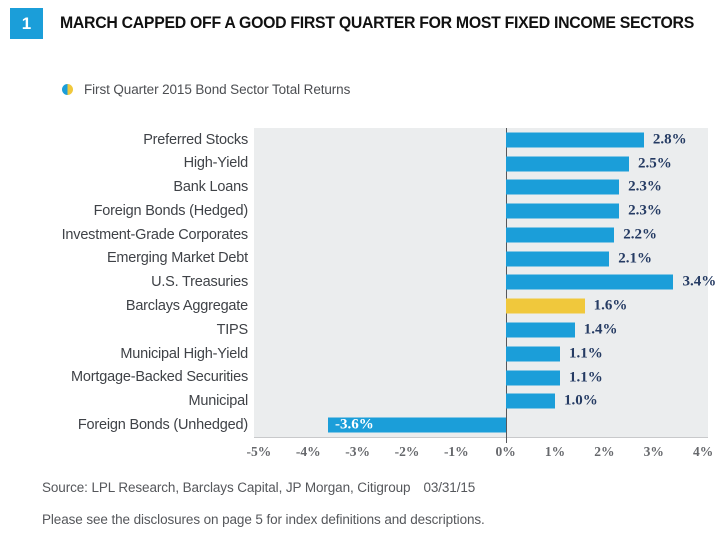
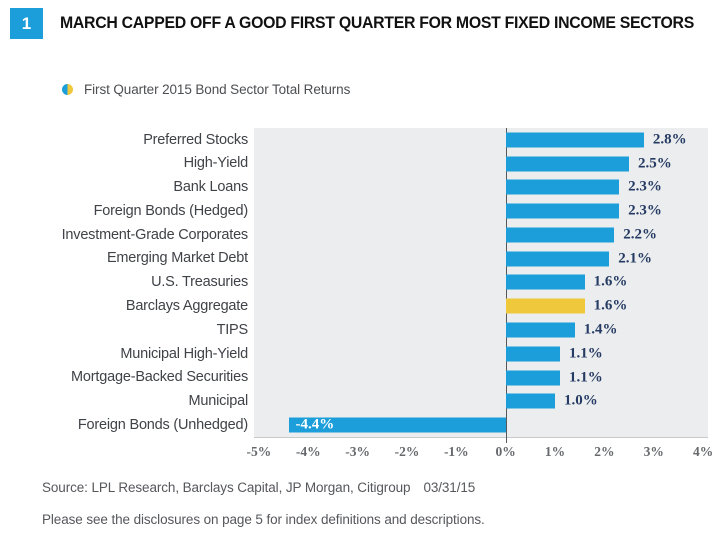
U.S. Treasuries: 3.4% -> 1.6%
Foreign Bonds (Unhedged): -3.6% -> -4.4%
